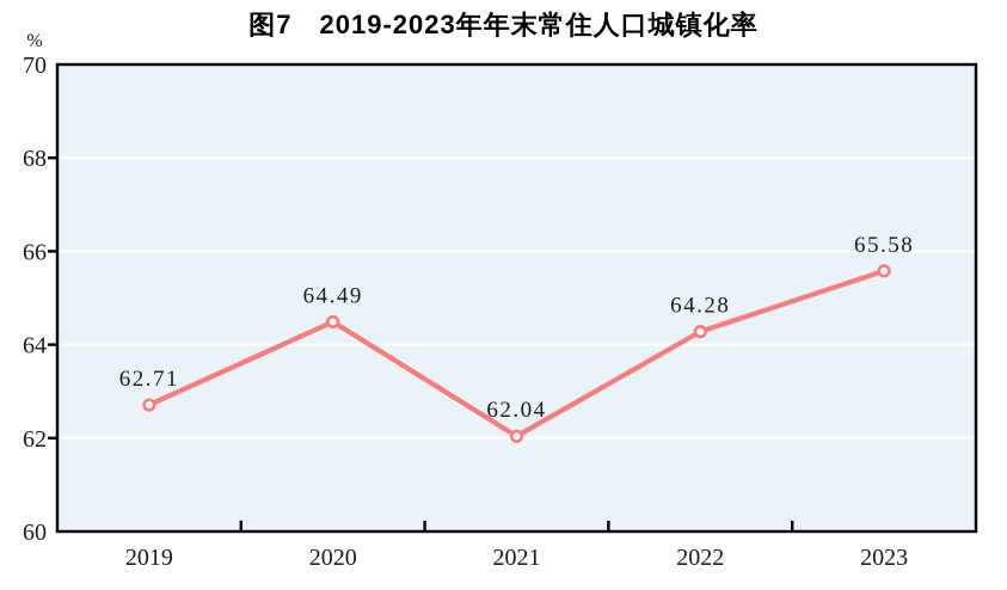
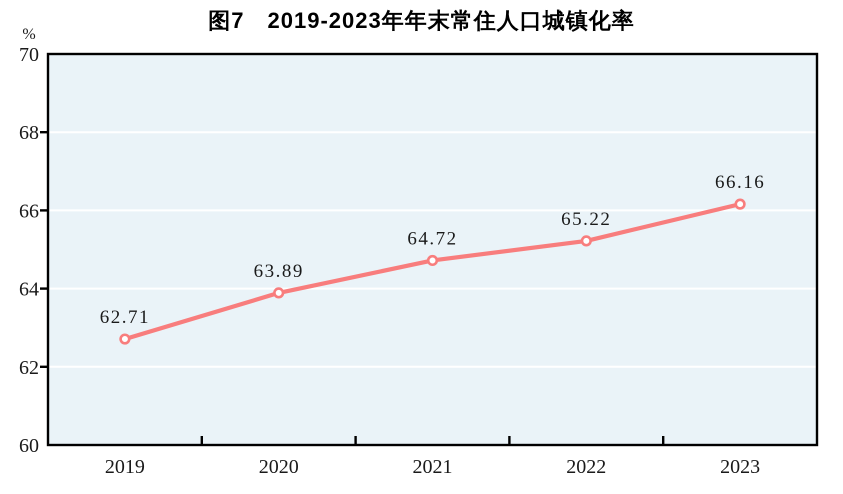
2020: 64.49 -> 63.89
2021: 62.04 -> 64.72
2022: 64.28 -> 65.22
2023: 65.58 -> 66.16
